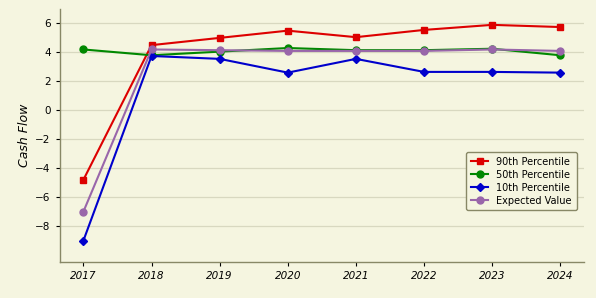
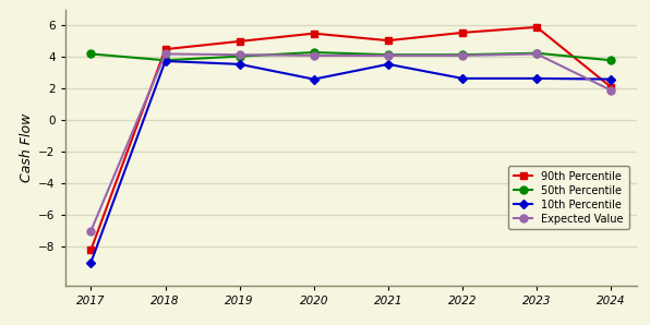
90th Percentile/2017: -4.8 -> -8.2
90th Percentile/2024: 5.8 -> 2.1
Expected Value/2024: 4.1 -> 1.9
